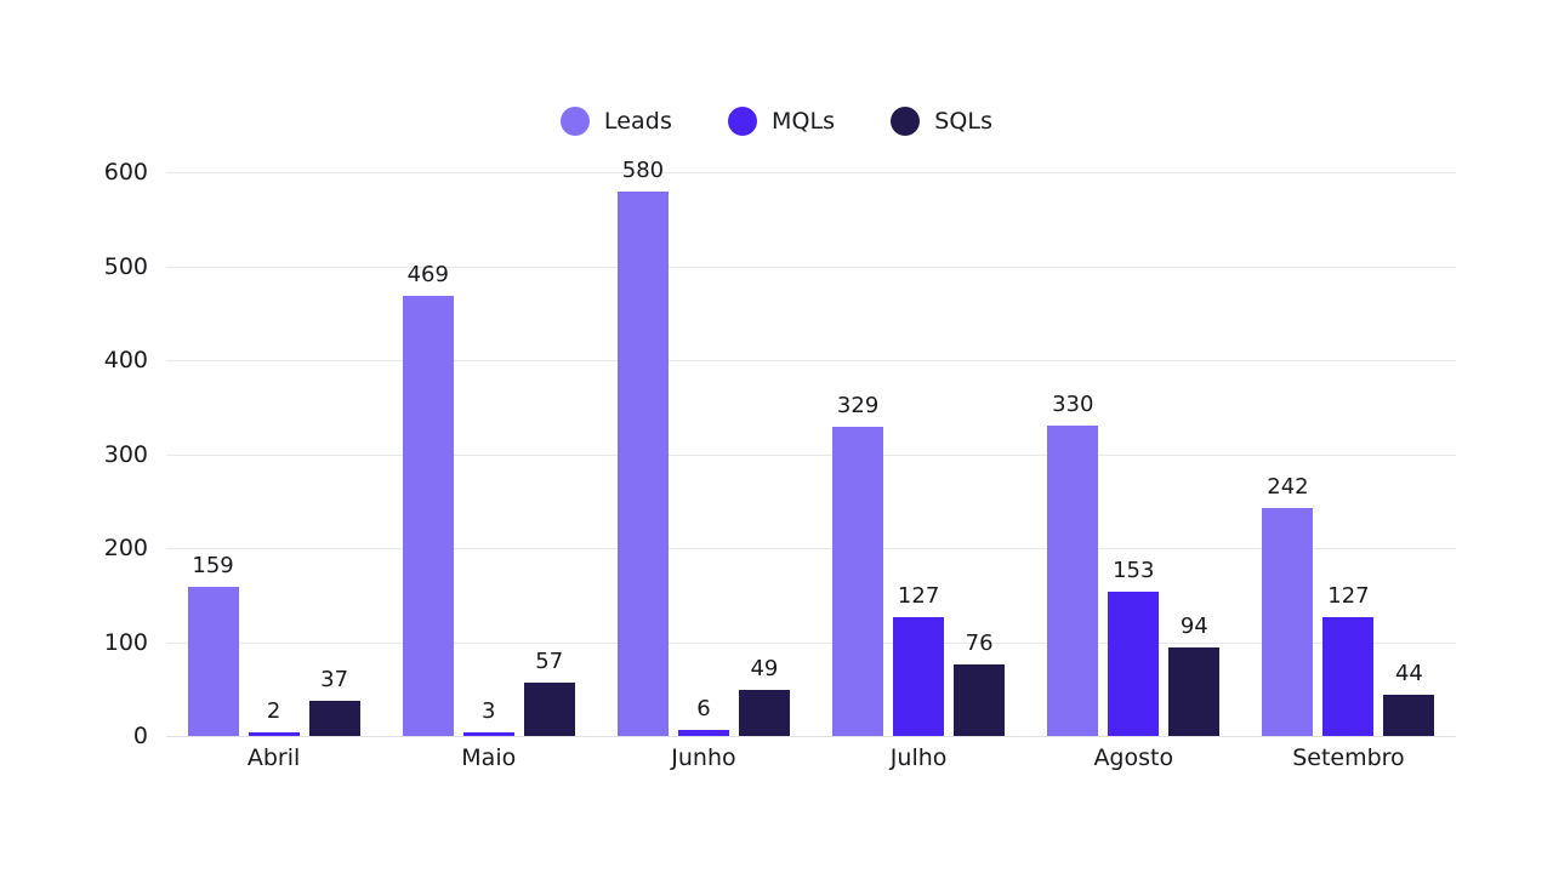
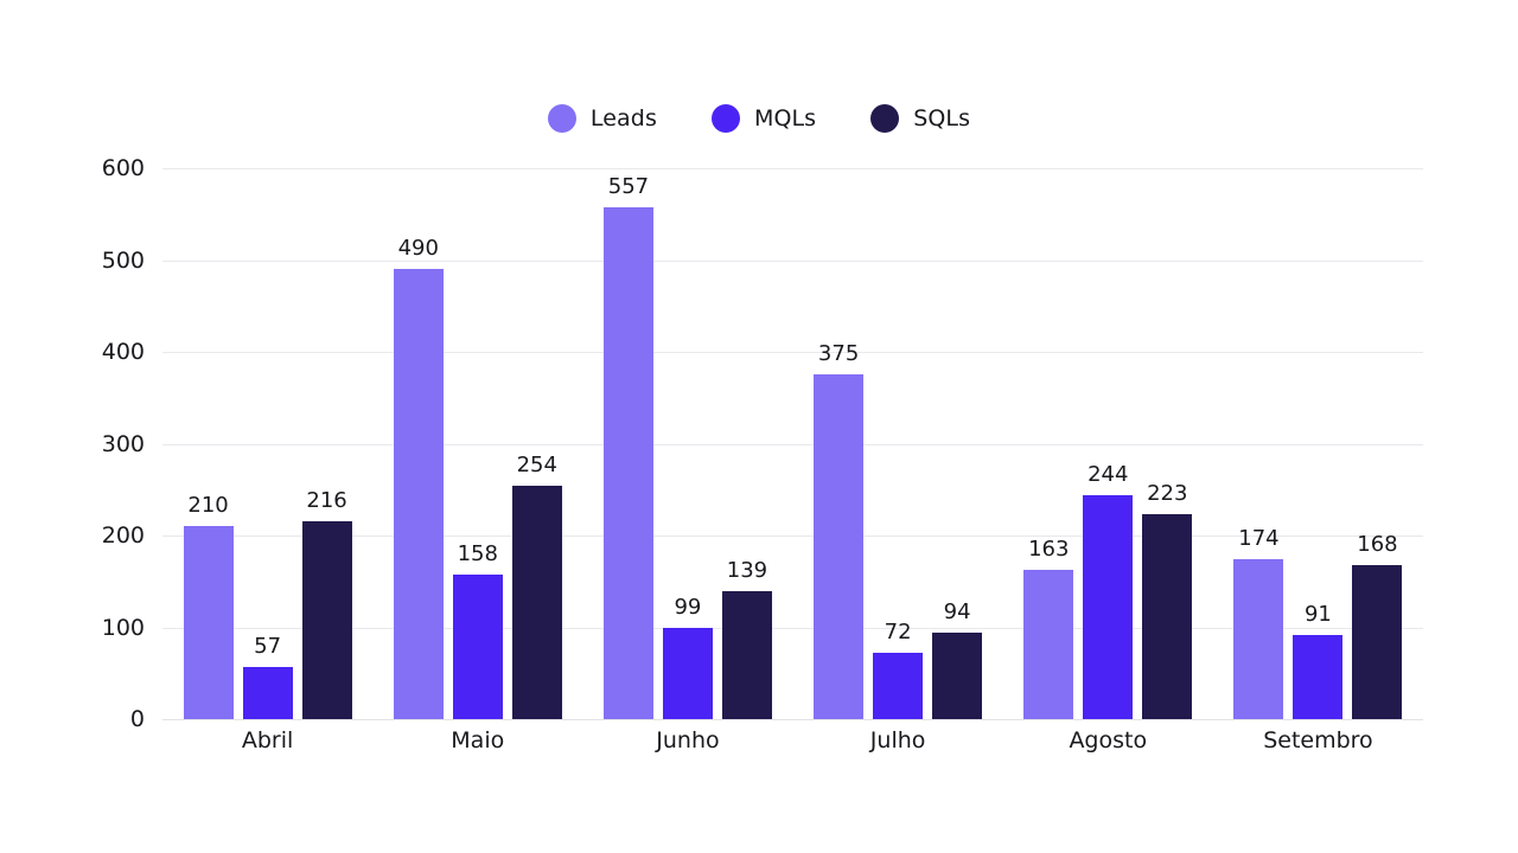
Leads/Abril: 159 -> 210
MQLs/Abril: 2 -> 57
SQLs/Abril: 37 -> 216
Leads/Maio: 469 -> 490
MQLs/Maio: 3 -> 158
SQLs/Maio: 57 -> 254
Leads/Junho: 580 -> 557
MQLs/Junho: 6 -> 99
SQLs/Junho: 49 -> 139
Leads/Julho: 329 -> 375
MQLs/Julho: 127 -> 72
SQLs/Julho: 76 -> 94
Leads/Agosto: 330 -> 163
MQLs/Agosto: 153 -> 244
SQLs/Agosto: 94 -> 223
Leads/Setembro: 242 -> 174
MQLs/Setembro: 127 -> 91
SQLs/Setembro: 44 -> 168
